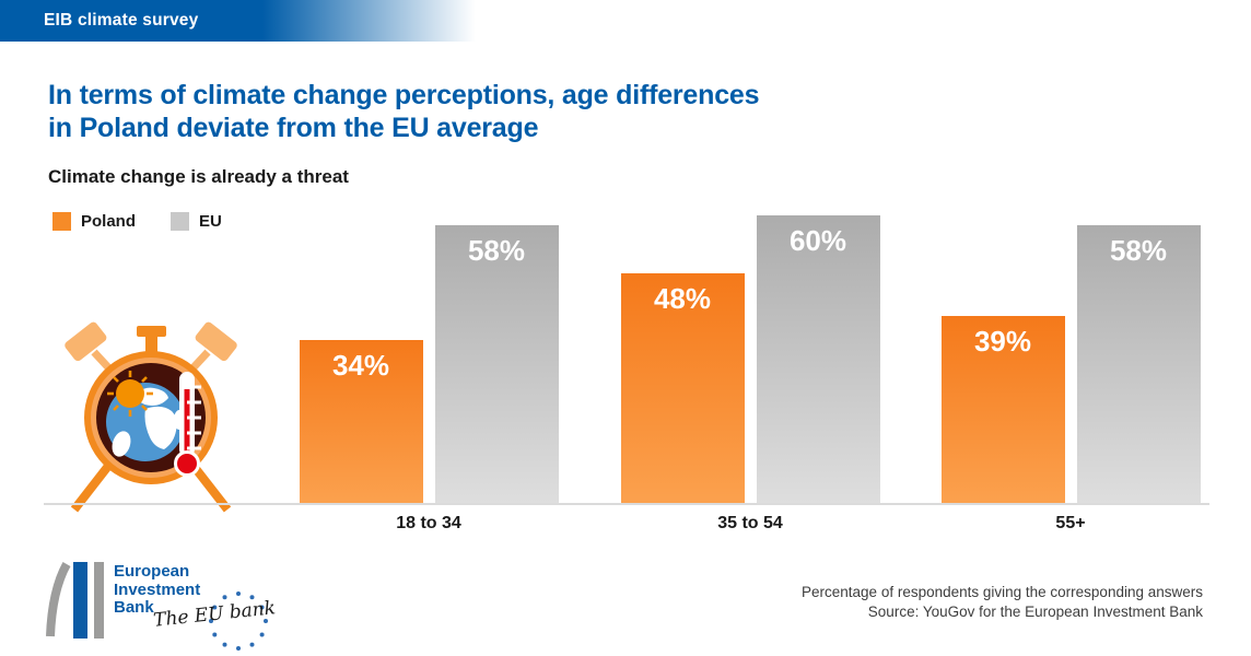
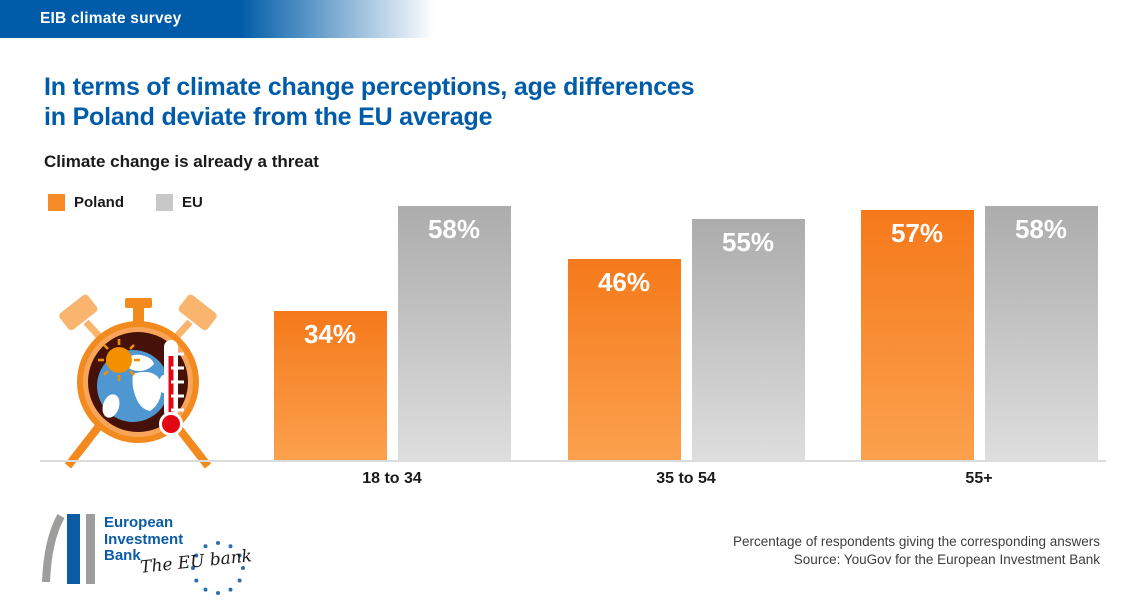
Poland/35 to 54: 48% -> 46%
EU/35 to 54: 60% -> 55%
Poland/55+: 39% -> 57%
